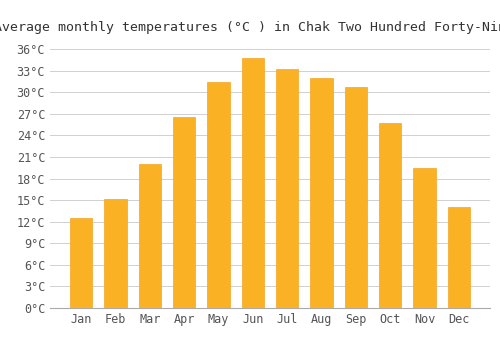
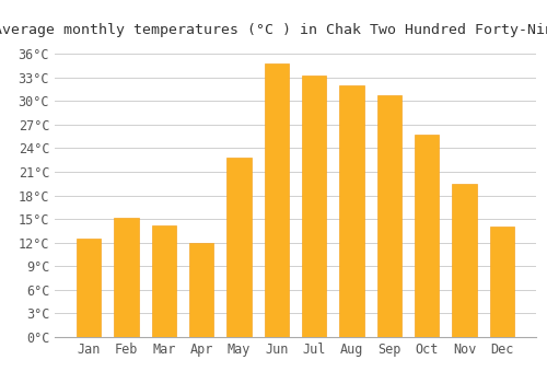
Mar: 20.0°C -> 14.2°C
Apr: 26.5°C -> 12.0°C
May: 31.5°C -> 22.8°C
